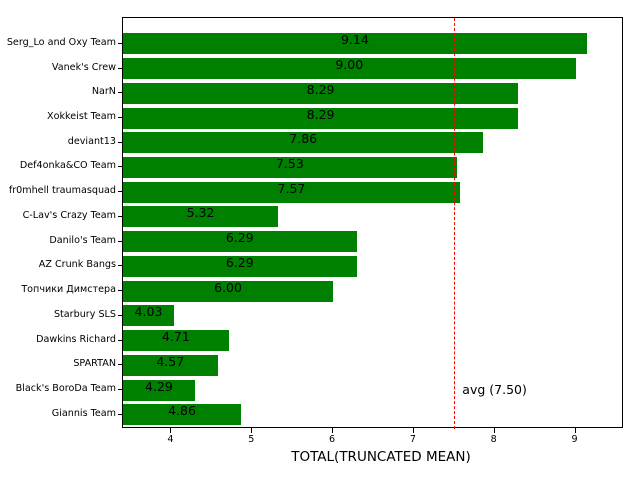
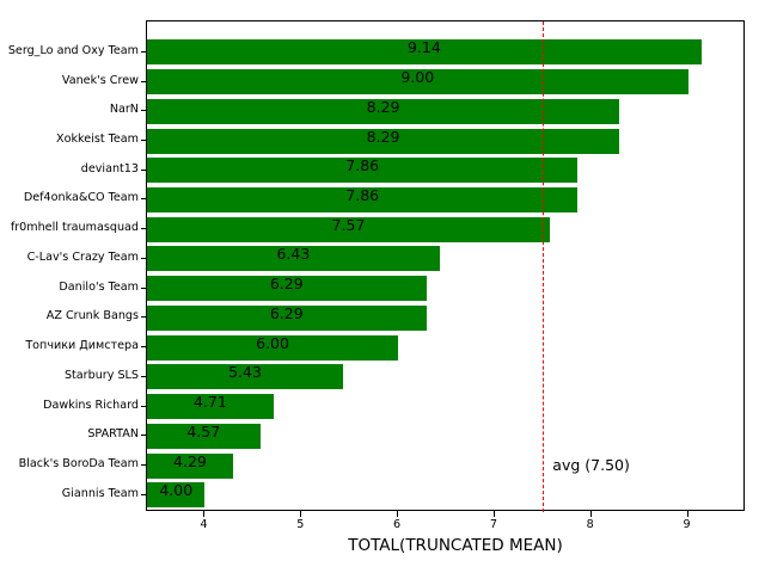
Def4onka&CO Team: 7.53 -> 7.86
C-Lav's Crazy Team: 5.32 -> 6.43
Starbury SLS: 4.03 -> 5.43
Giannis Team: 4.86 -> 4.00
